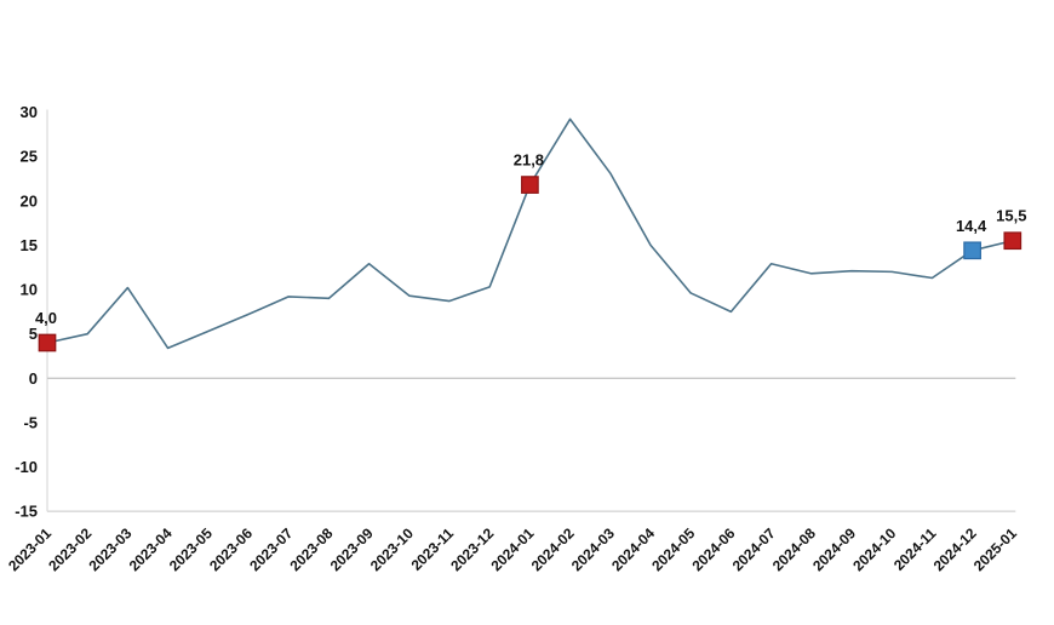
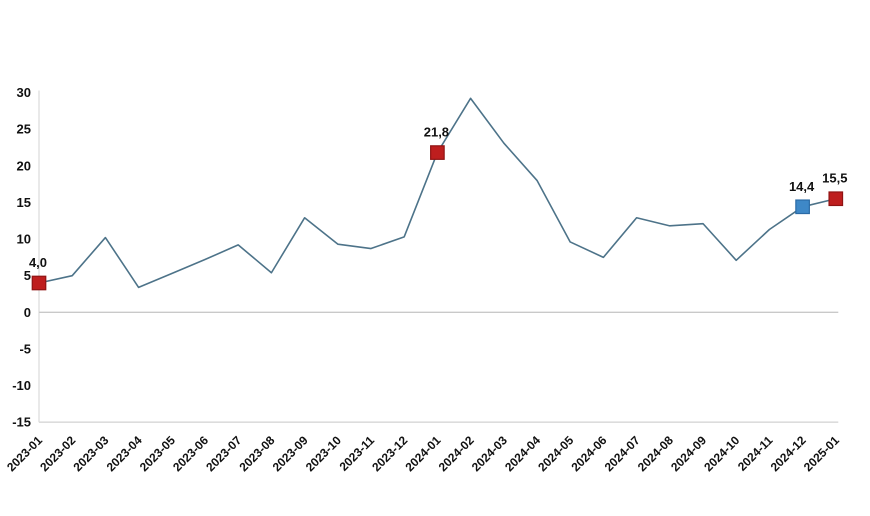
2023-08: 9 -> 5
2024-04: 15 -> 18
2024-10: 12 -> 7
